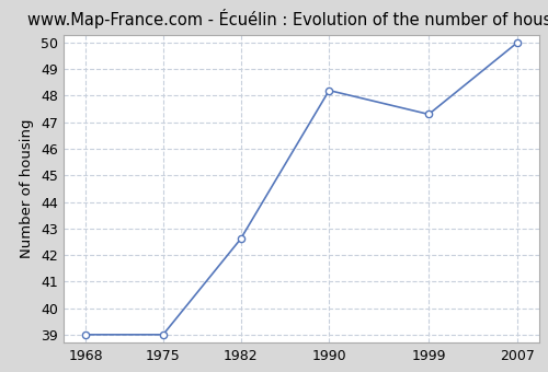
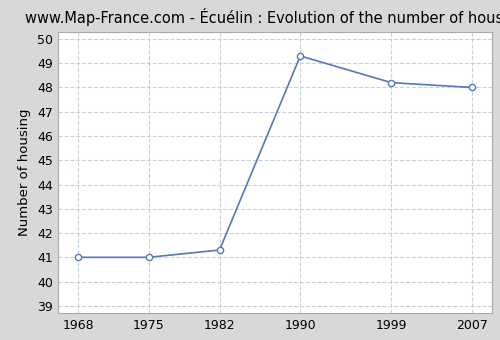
1968: 39.0 -> 41.0
1975: 39.0 -> 41.0
1982: 42.6 -> 41.3
1990: 48.2 -> 49.3
1999: 47.3 -> 48.2
2007: 50.0 -> 48.0
